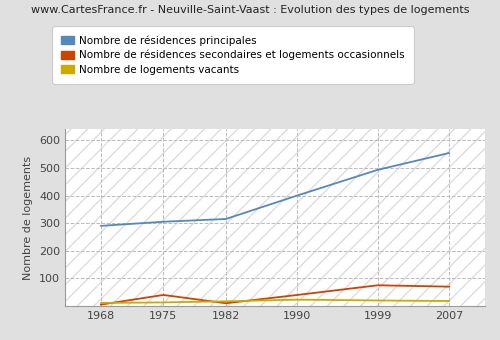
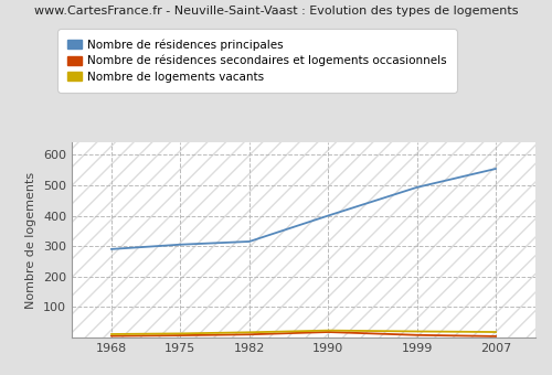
Nombre de résidences secondaires et logements occasionnels/1975: 40 -> 7
Nombre de résidences secondaires et logements occasionnels/1990: 40 -> 18
Nombre de résidences secondaires et logements occasionnels/1999: 75 -> 8
Nombre de résidences secondaires et logements occasionnels/2007: 70 -> 4
